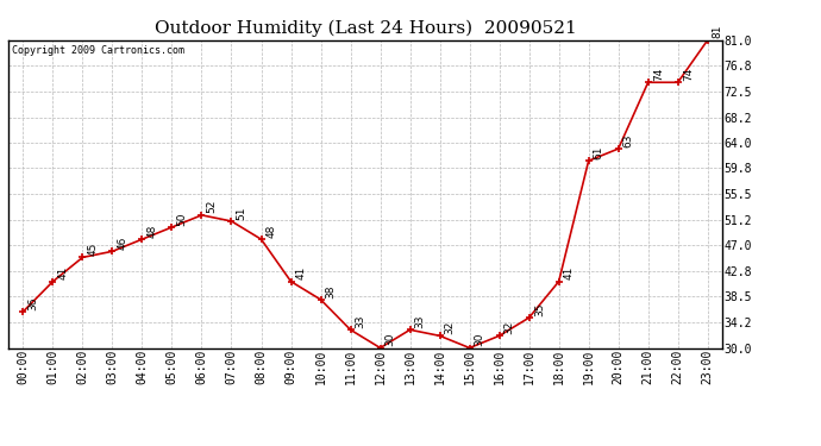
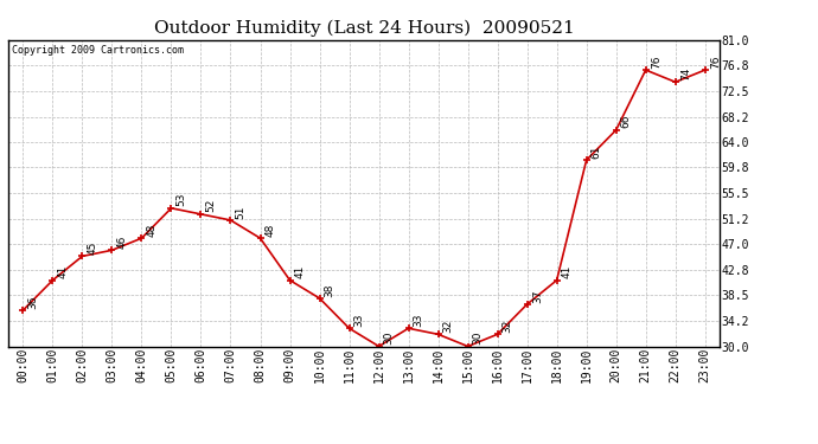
05:00: 50 -> 53
17:00: 35 -> 37
20:00: 63 -> 66
21:00: 74 -> 76
23:00: 81 -> 76
